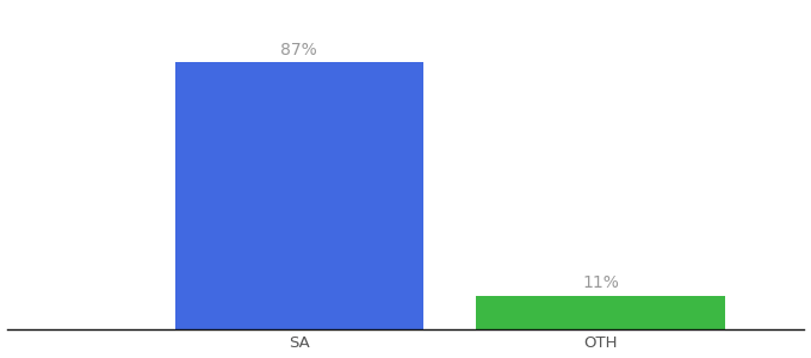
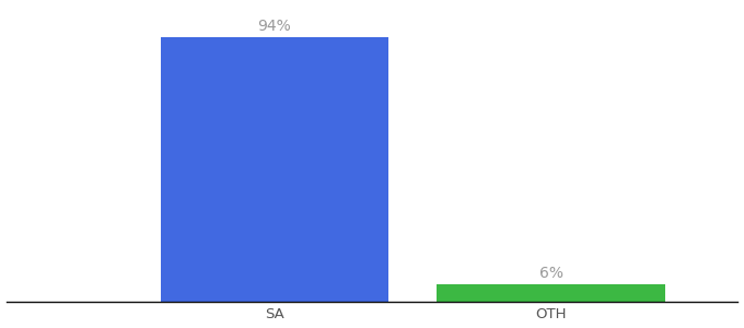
SA: 87% -> 94%
OTH: 11% -> 6%
